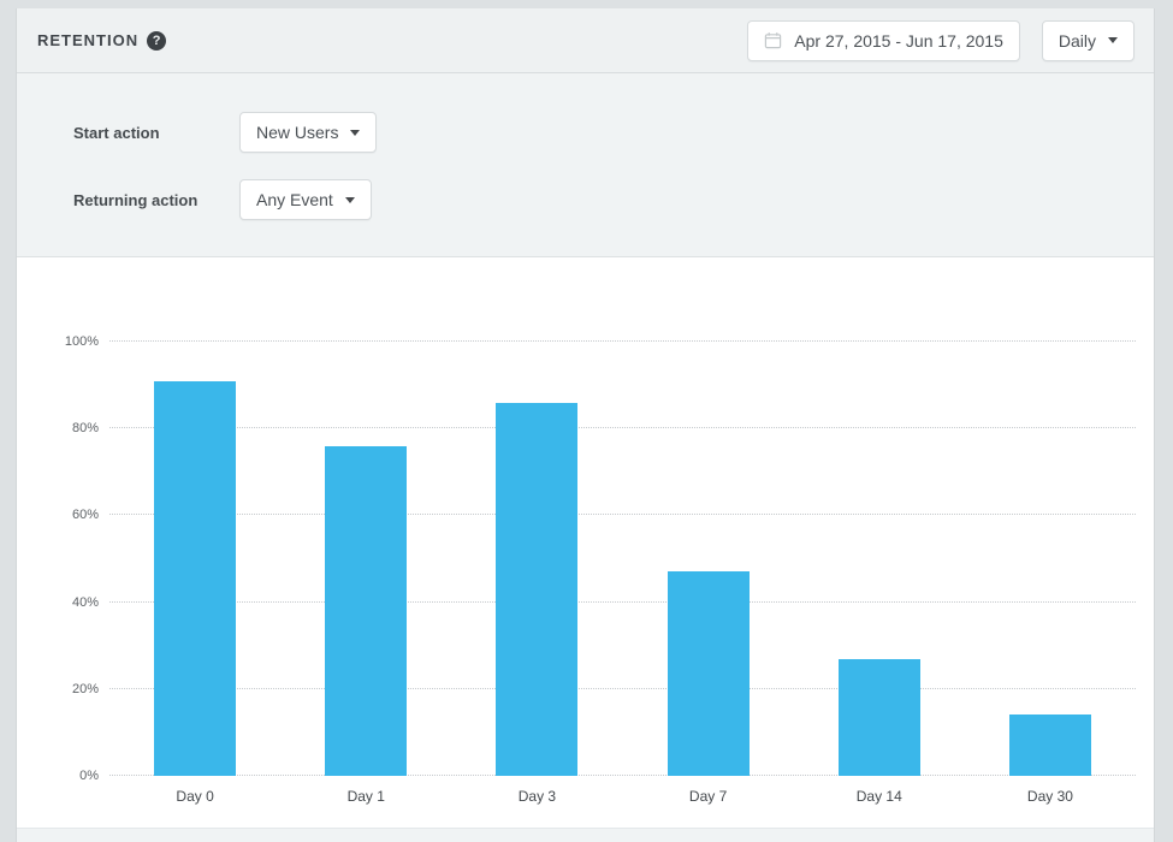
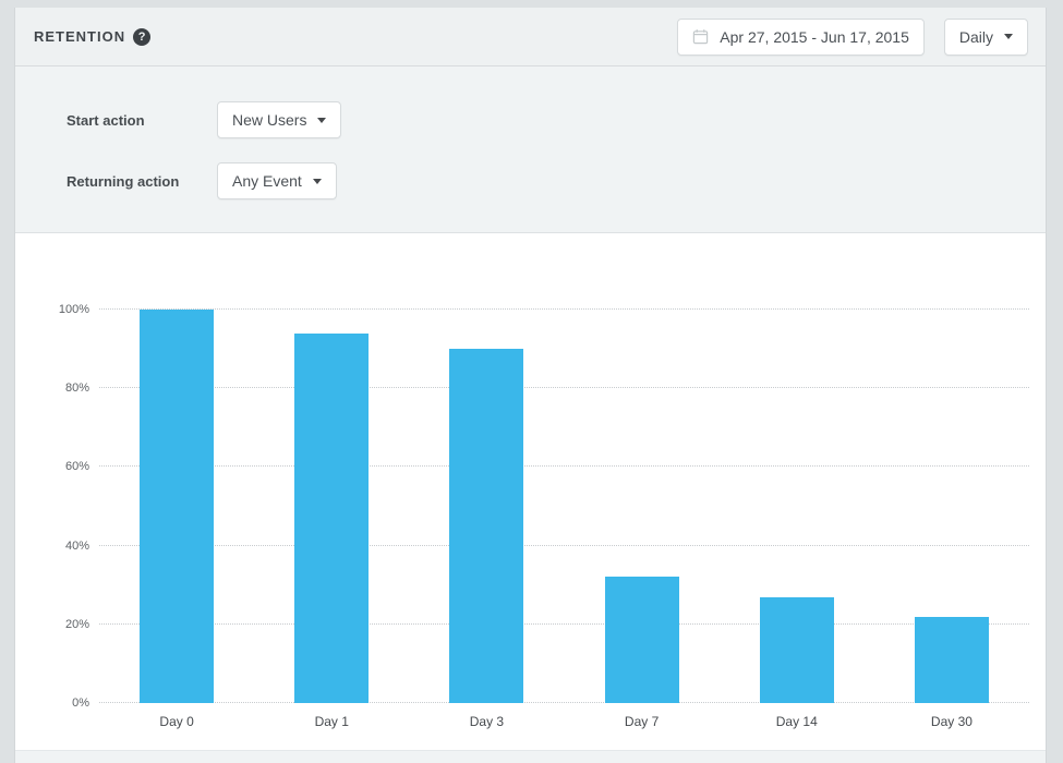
Day 0: 91% -> 100%
Day 1: 76% -> 94%
Day 3: 86% -> 90%
Day 7: 47% -> 32%
Day 30: 14% -> 22%
